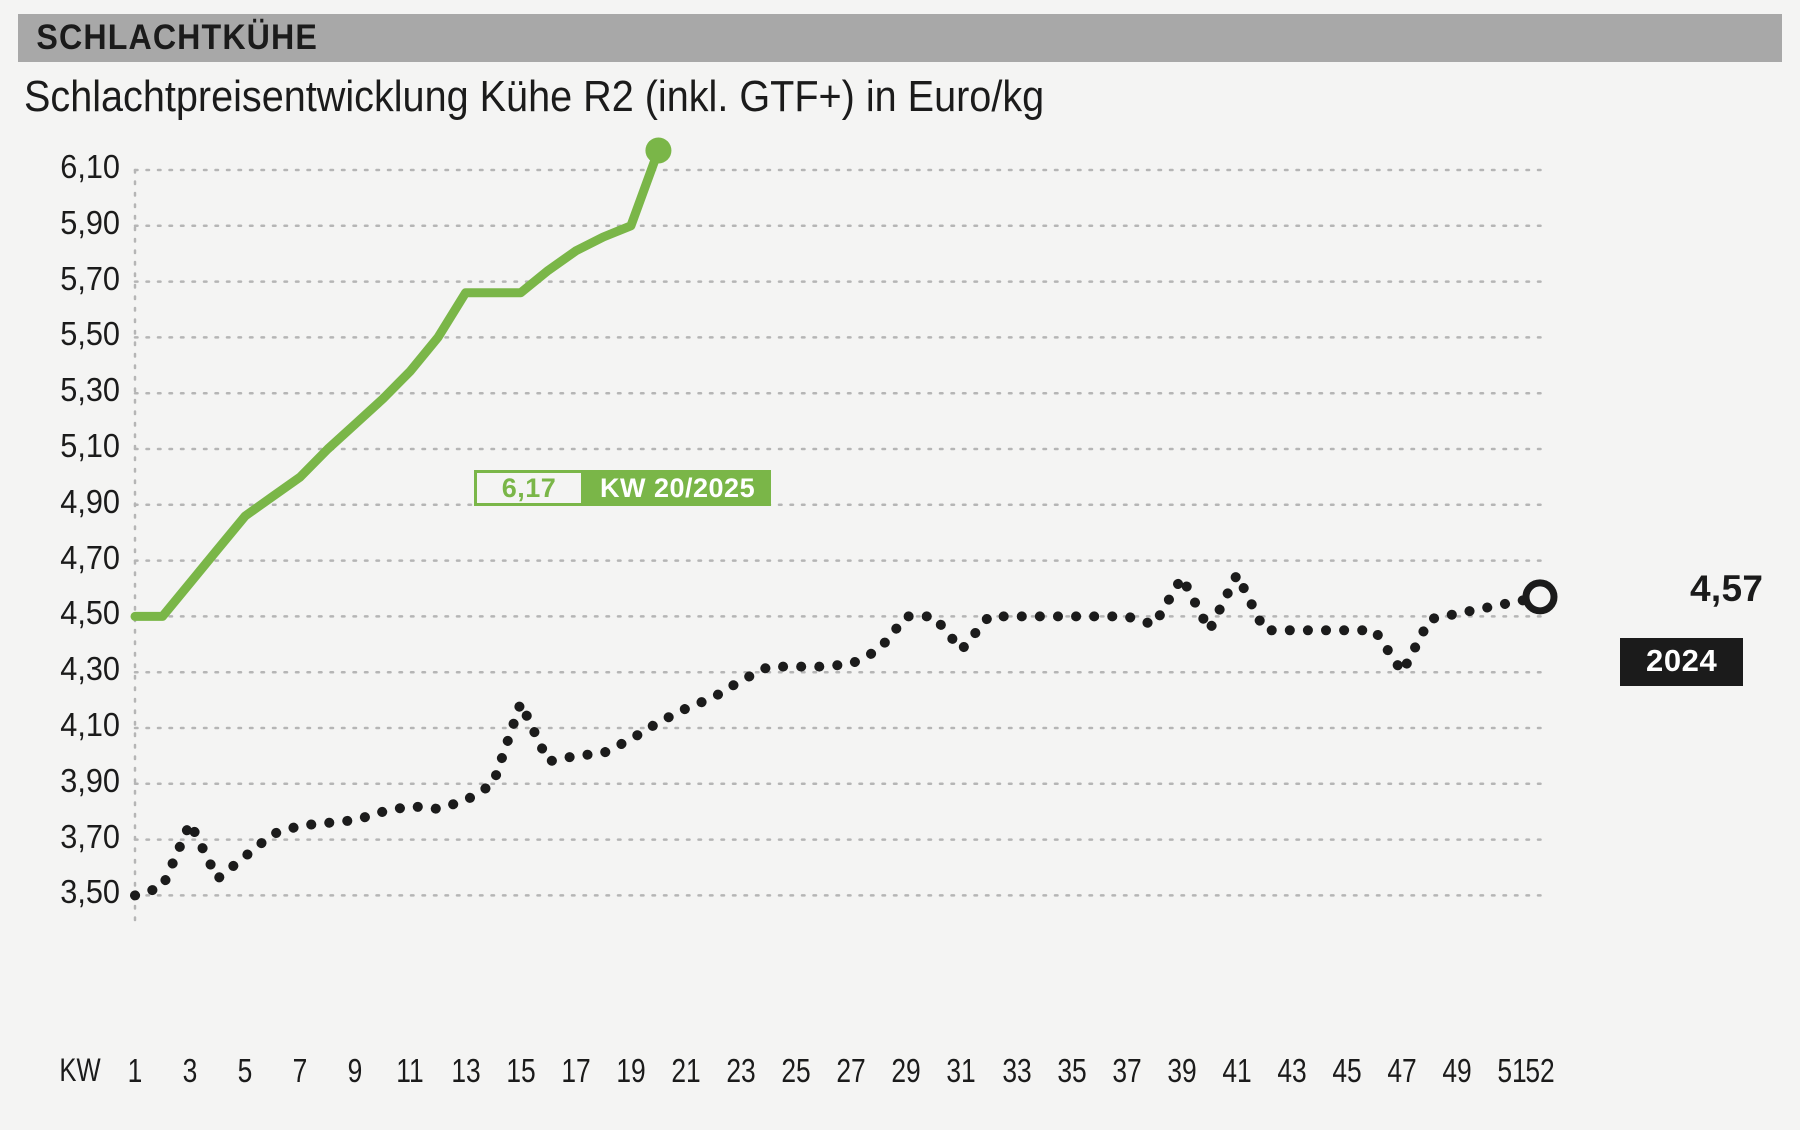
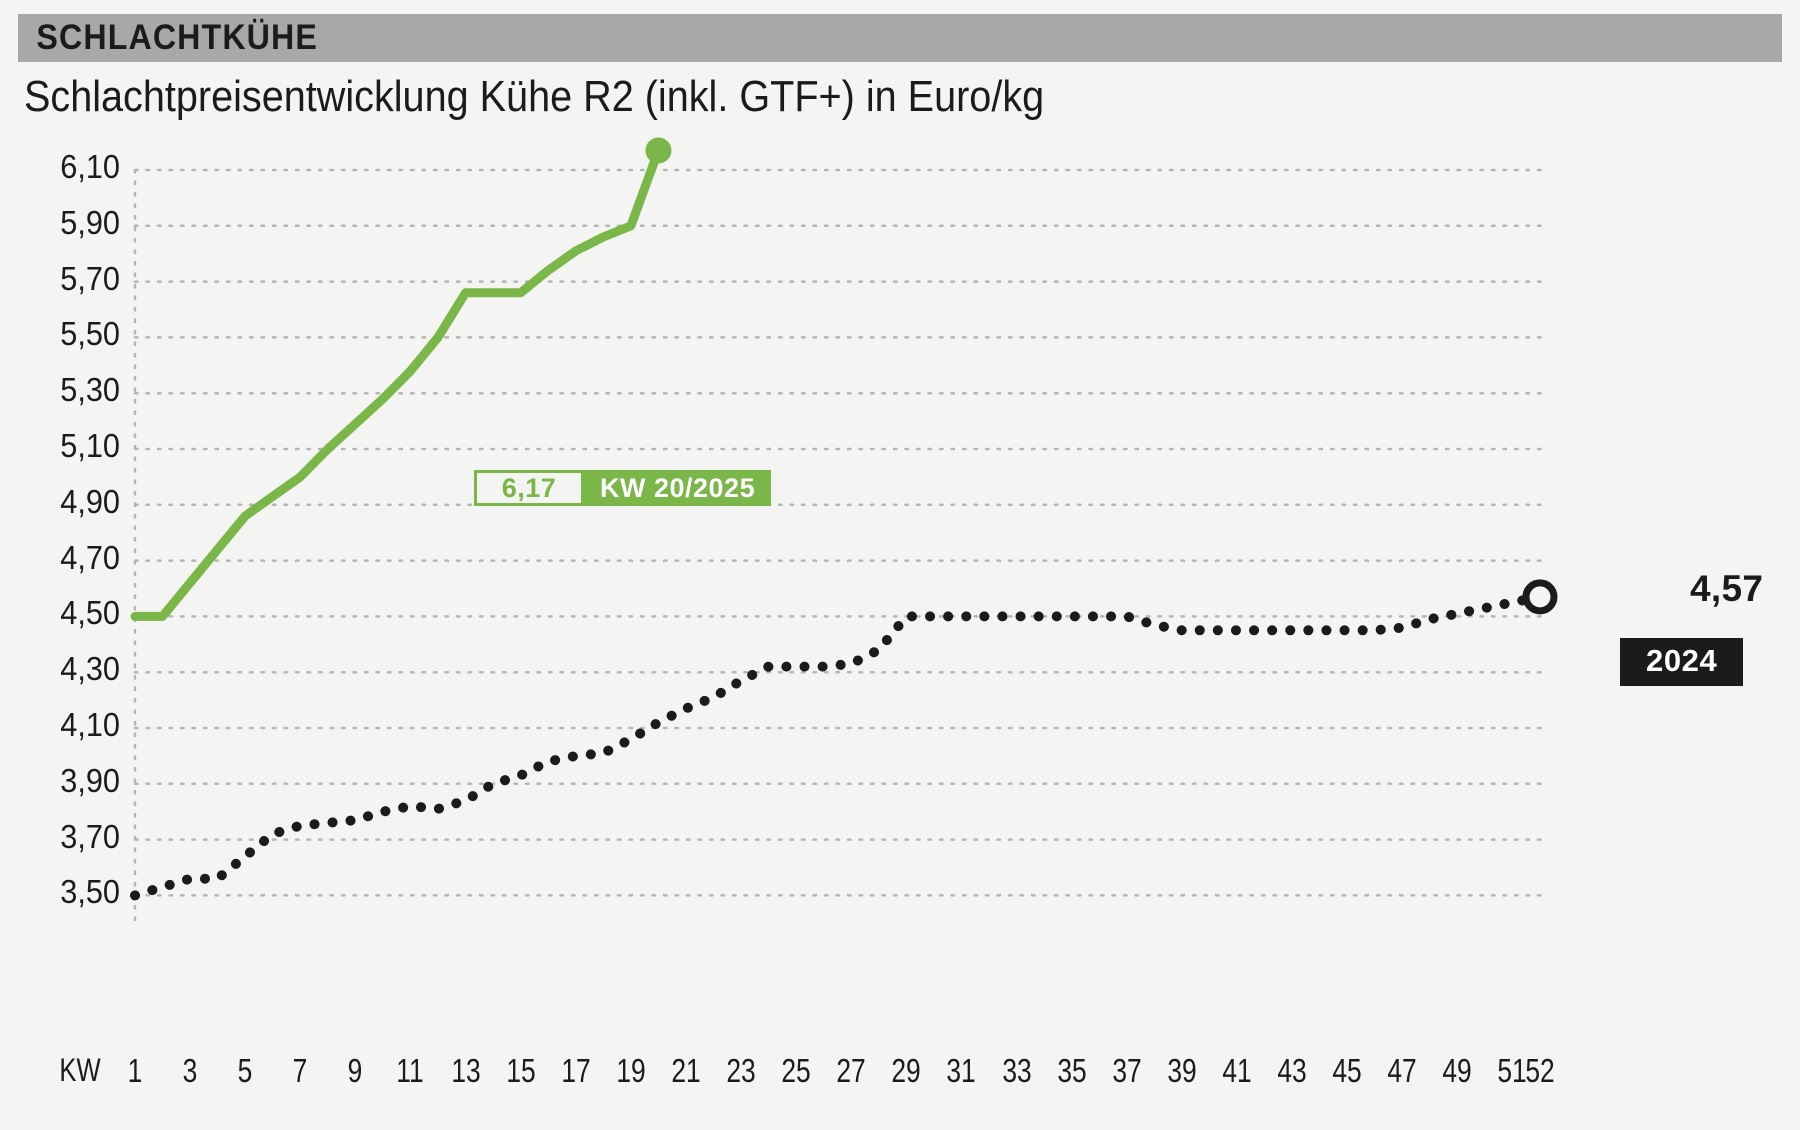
2024/3: 3,76 -> 3,56
2024/15: 4,19 -> 3,93
2024/31: 4,38 -> 4,50
2024/39: 4,64 -> 4,45
2024/41: 4,65 -> 4,45
2024/47: 4,30 -> 4,46
